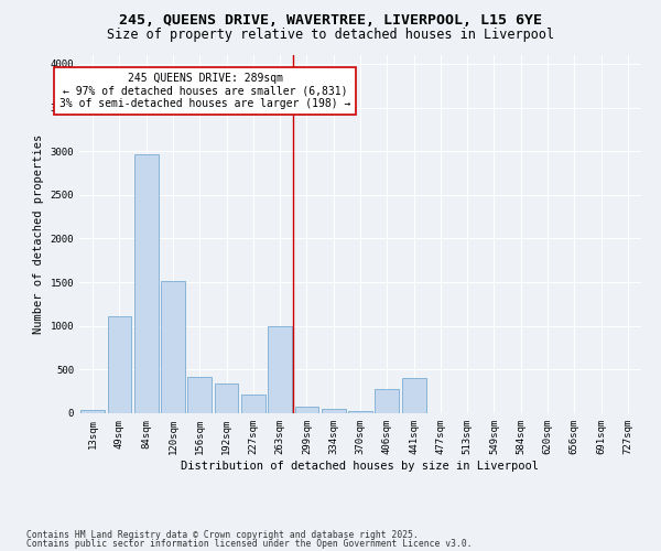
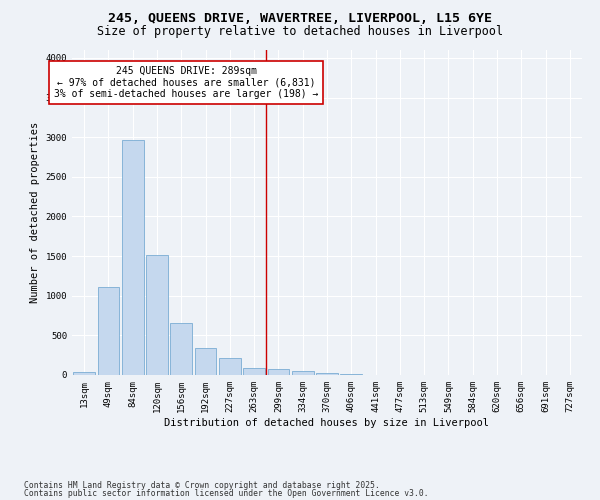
156sqm: 420 -> 660
263sqm: 1000 -> 80
406sqm: 280 -> 10
441sqm: 400 -> 0
